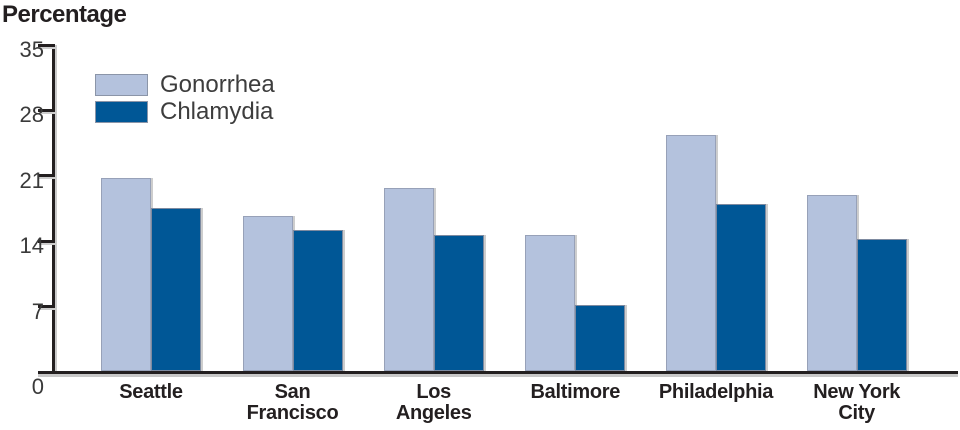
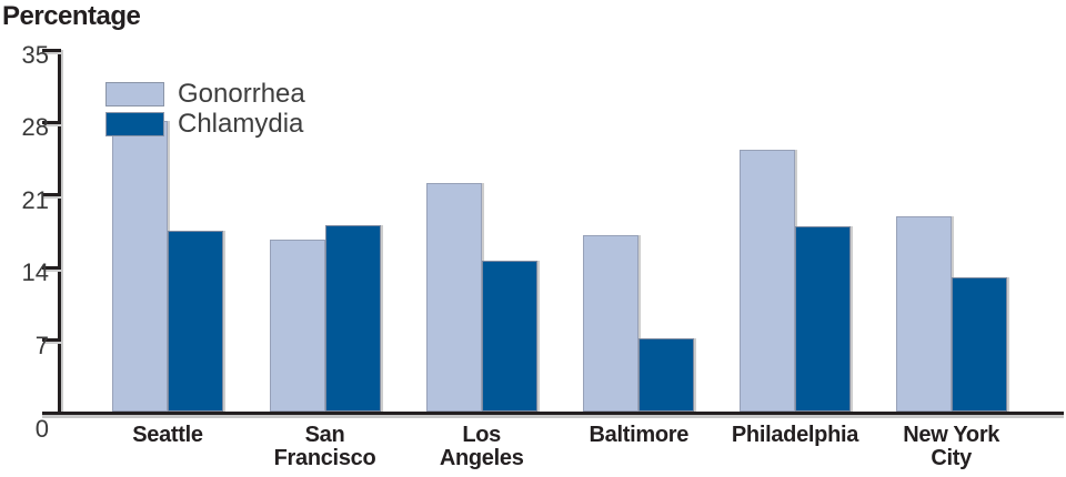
Gonorrhea/Seattle: 21 -> 28
Chlamydia/San Francisco: 15 -> 18
Gonorrhea/Los Angeles: 20 -> 22
Gonorrhea/Baltimore: 15 -> 17
Chlamydia/New York City: 14 -> 13
